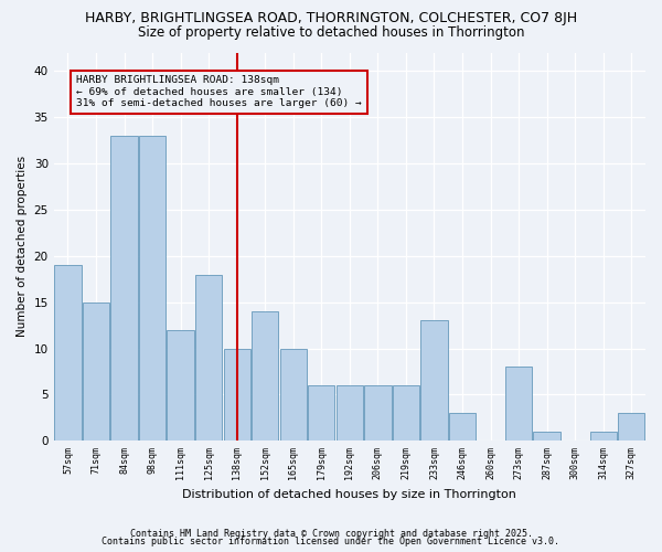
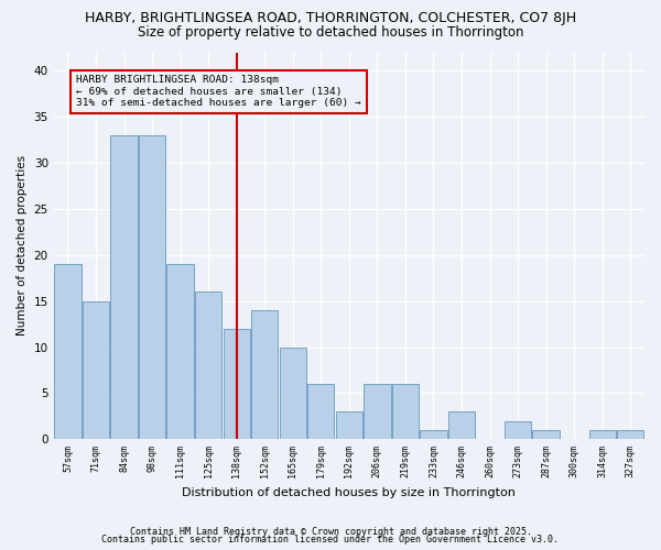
111sqm: 12 -> 19
125sqm: 18 -> 16
138sqm: 10 -> 12
192sqm: 6 -> 3
233sqm: 13 -> 1
273sqm: 8 -> 2
327sqm: 3 -> 1
